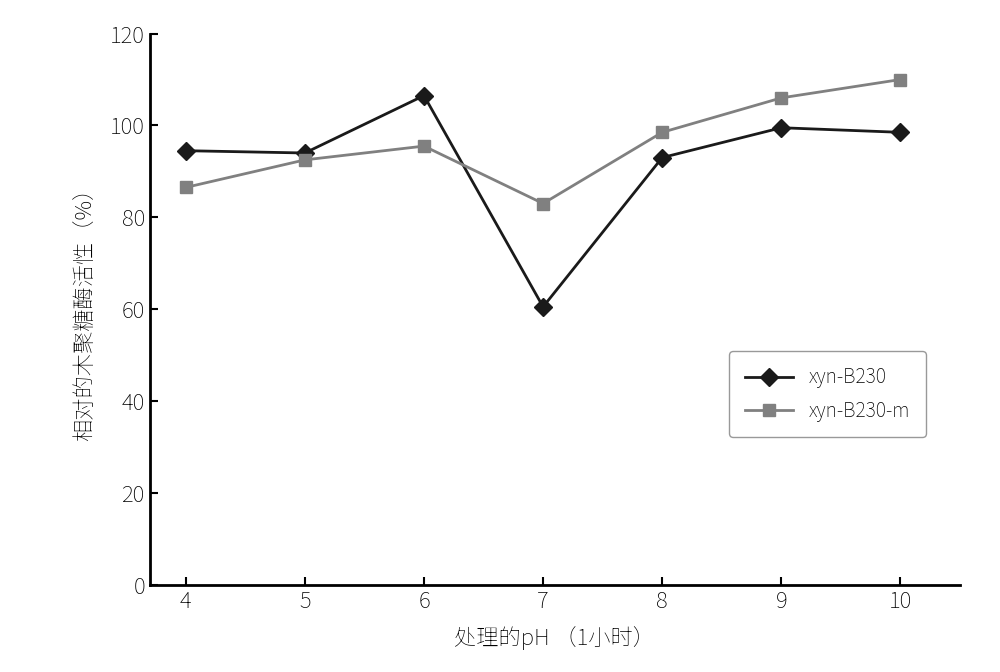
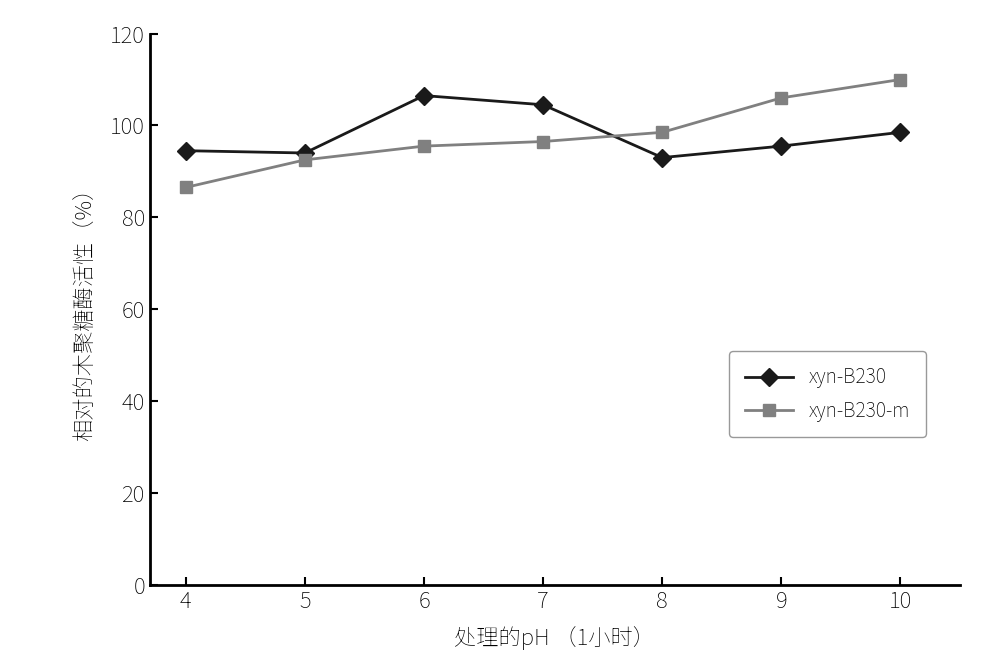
xyn-B230/7: 60.5 -> 104.5
xyn-B230-m/7: 83.0 -> 96.5
xyn-B230/9: 99.5 -> 95.5
